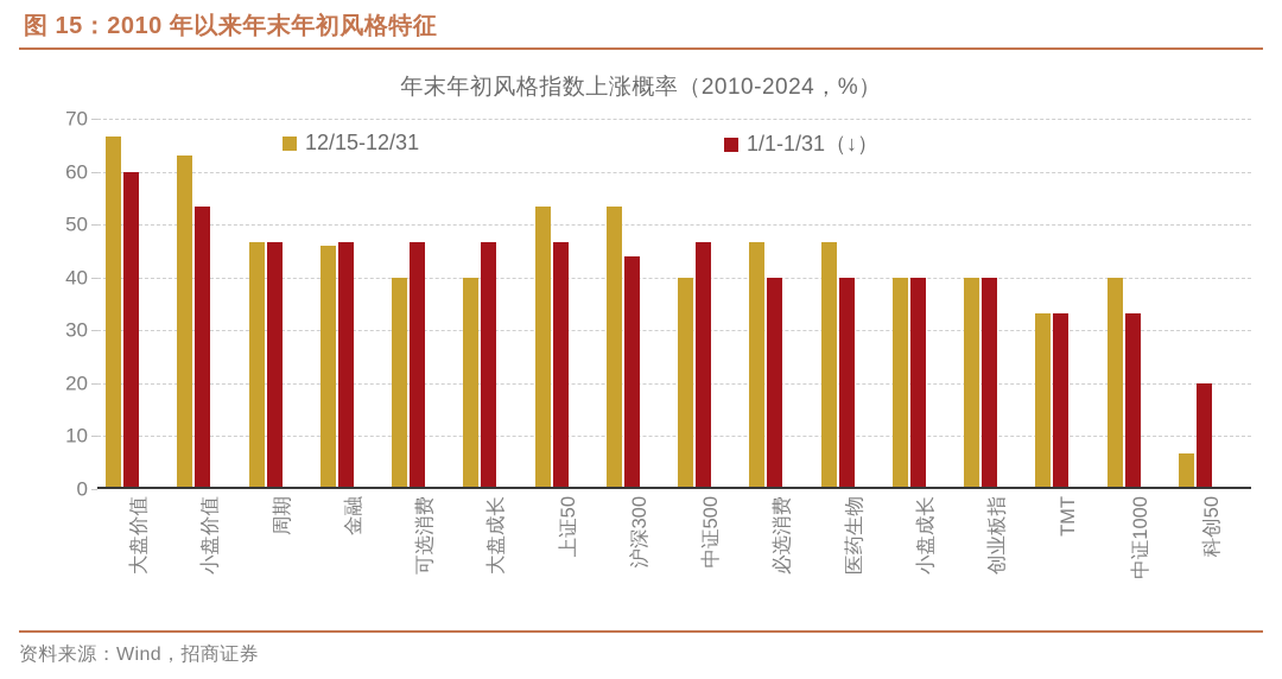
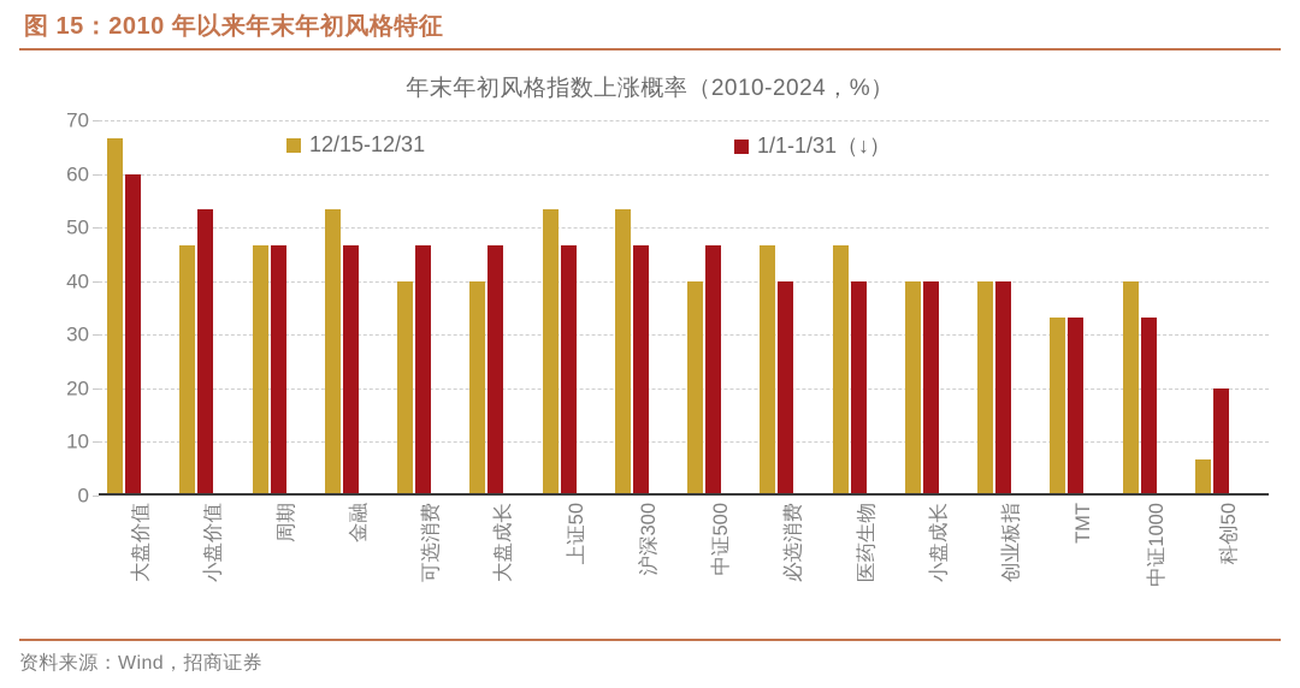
12/15-12/31/小盘价值: 63 -> 47
12/15-12/31/金融: 46 -> 53
1/1-1/31（↓）/沪深300: 44 -> 47
